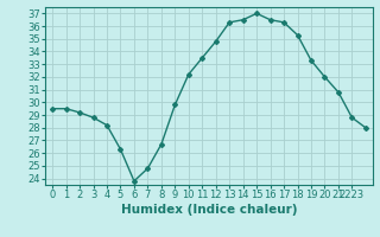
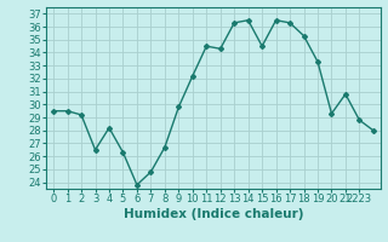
3: 28.8 -> 26.5
11: 33.5 -> 34.5
12: 34.8 -> 34.3
15: 37.0 -> 34.5
20: 32.0 -> 29.3
